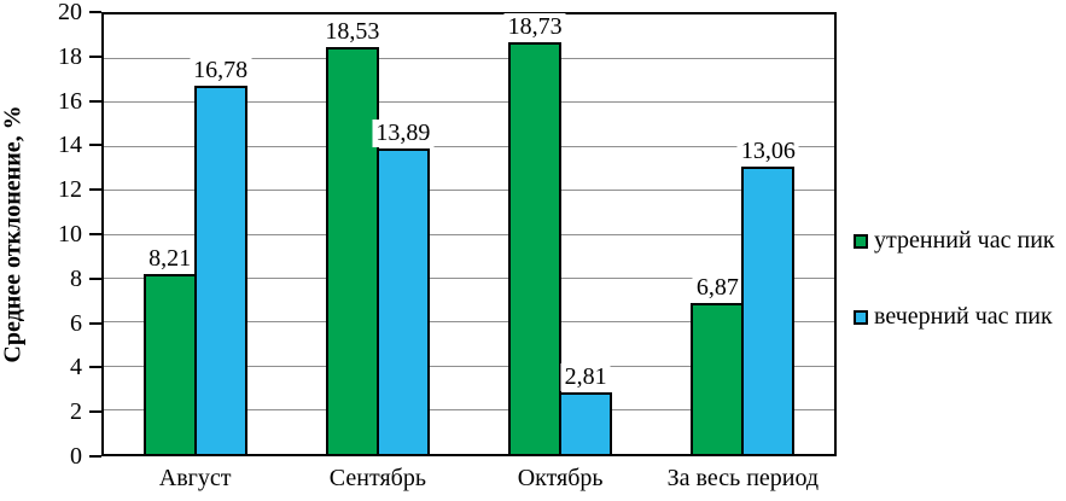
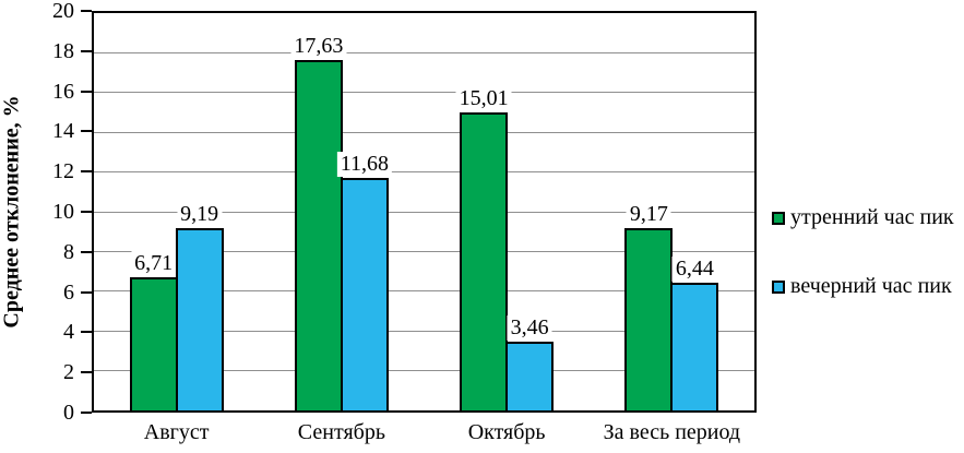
утренний час пик/Август: 8,21 -> 6,71
вечерний час пик/Август: 16,78 -> 9,19
утренний час пик/Сентябрь: 18,53 -> 17,63
вечерний час пик/Сентябрь: 13,89 -> 11,68
утренний час пик/Октябрь: 18,73 -> 15,01
вечерний час пик/Октябрь: 2,81 -> 3,46
утренний час пик/За весь период: 6,87 -> 9,17
вечерний час пик/За весь период: 13,06 -> 6,44
